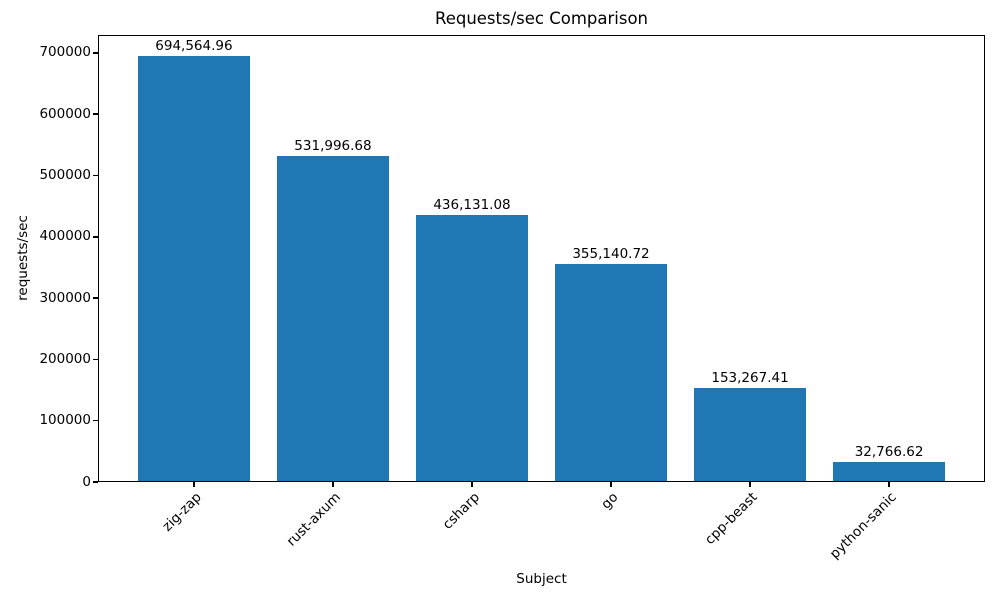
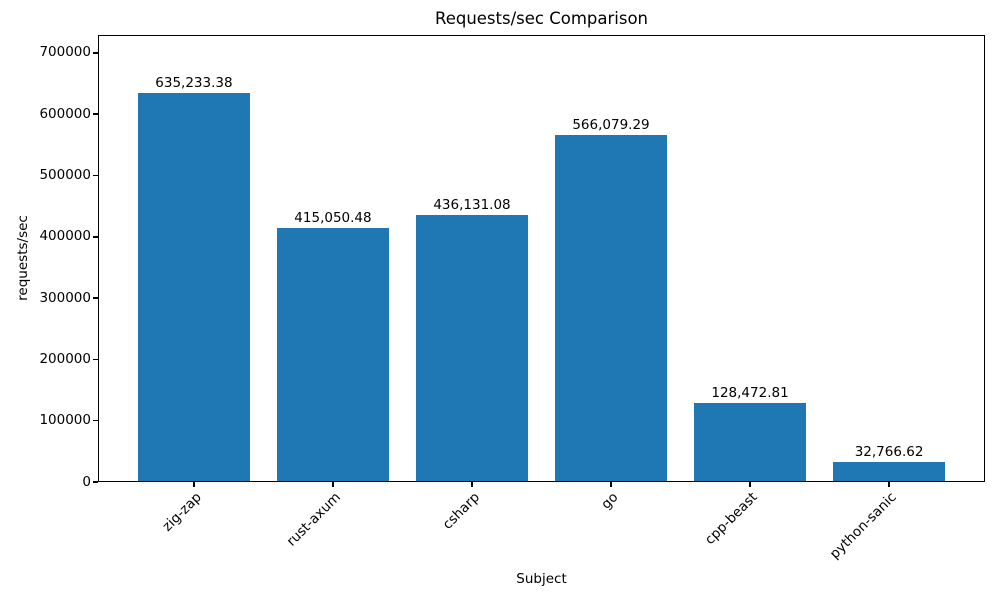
zig-zap: 694,564.96 -> 635,233.38
rust-axum: 531,996.68 -> 415,050.48
go: 355,140.72 -> 566,079.29
cpp-beast: 153,267.41 -> 128,472.81
